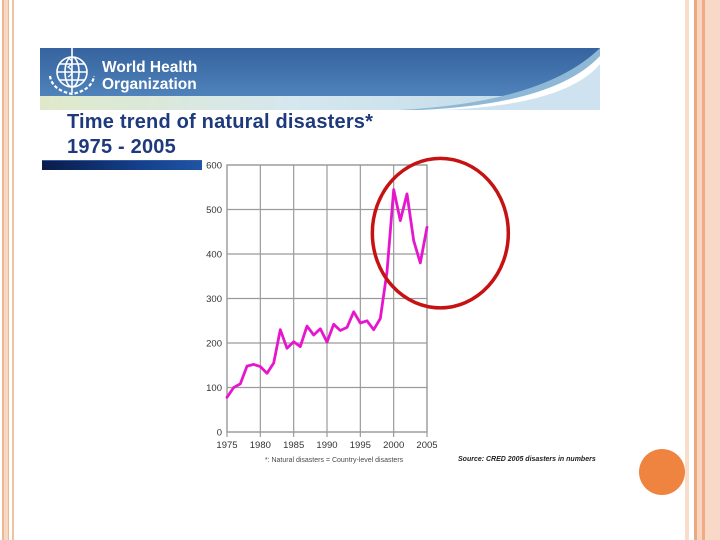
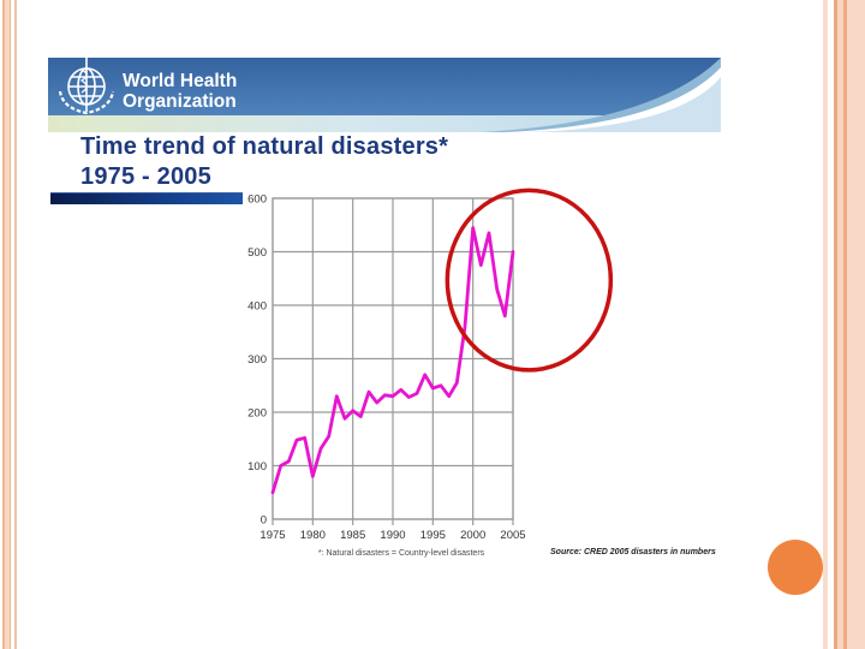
1975: 80 -> 50
1980: 150 -> 80
1990: 200 -> 230
2005: 460 -> 500
